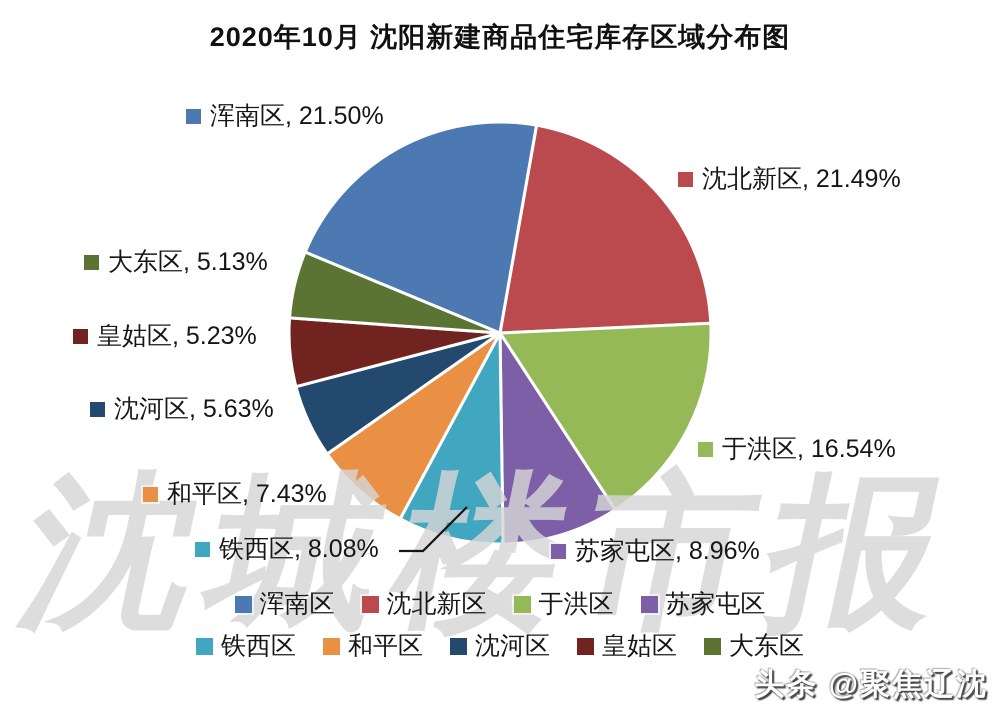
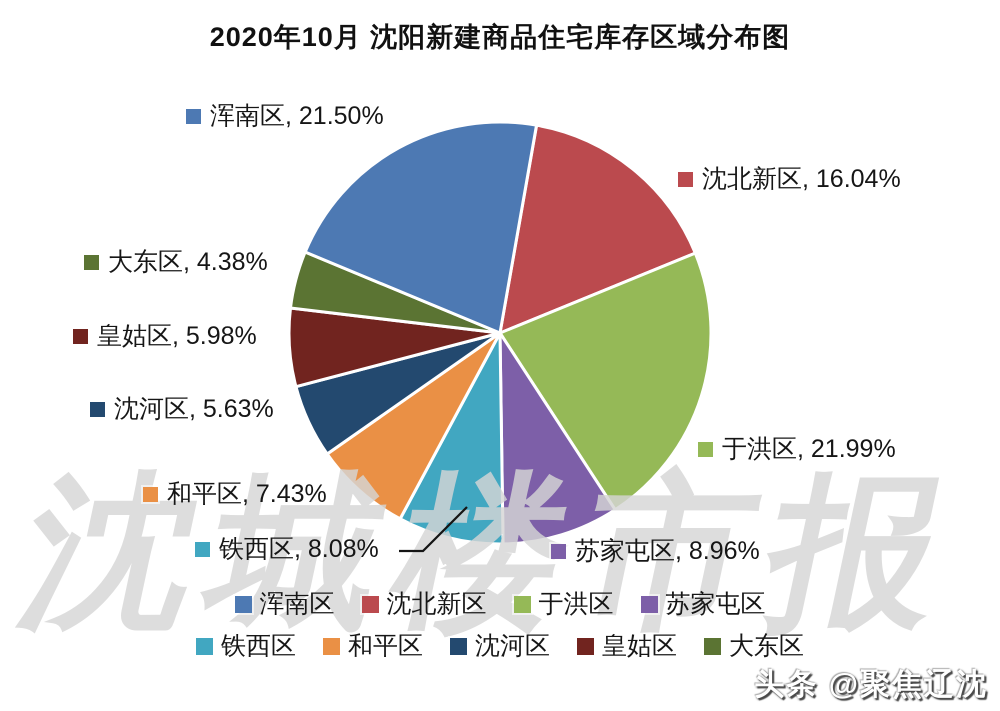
沈北新区: 21.49% -> 16.04%
于洪区: 16.54% -> 21.99%
皇姑区: 5.23% -> 5.98%
大东区: 5.13% -> 4.38%
